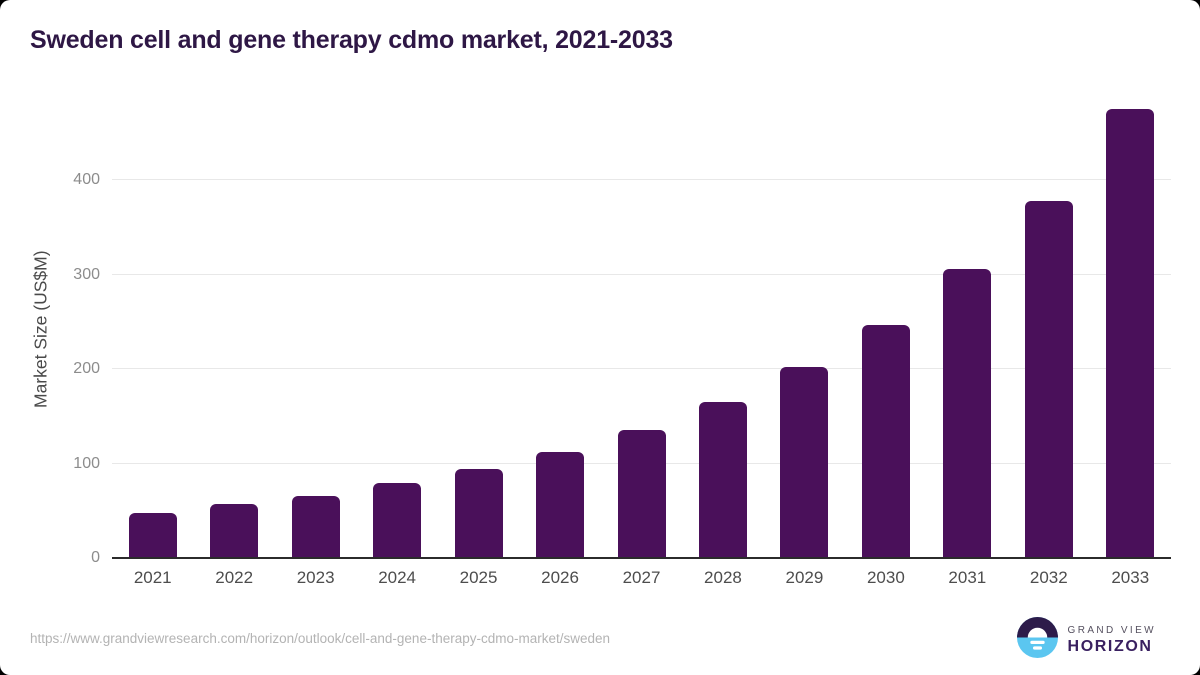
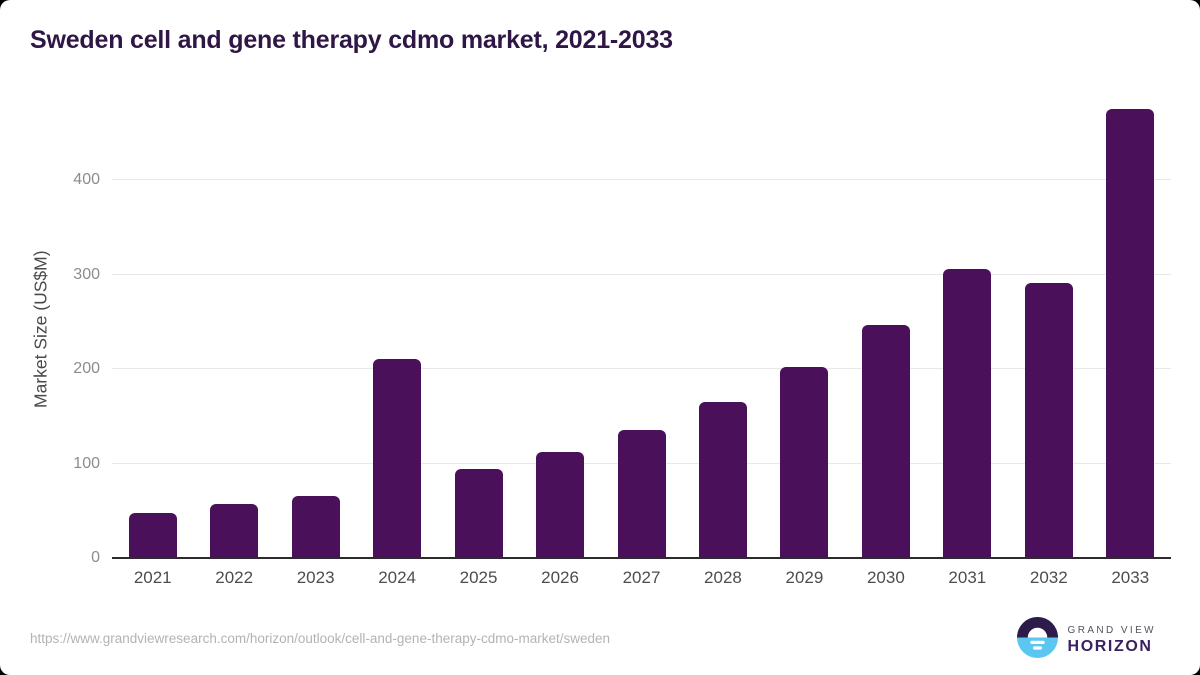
2024: 80 -> 210
2032: 380 -> 290
